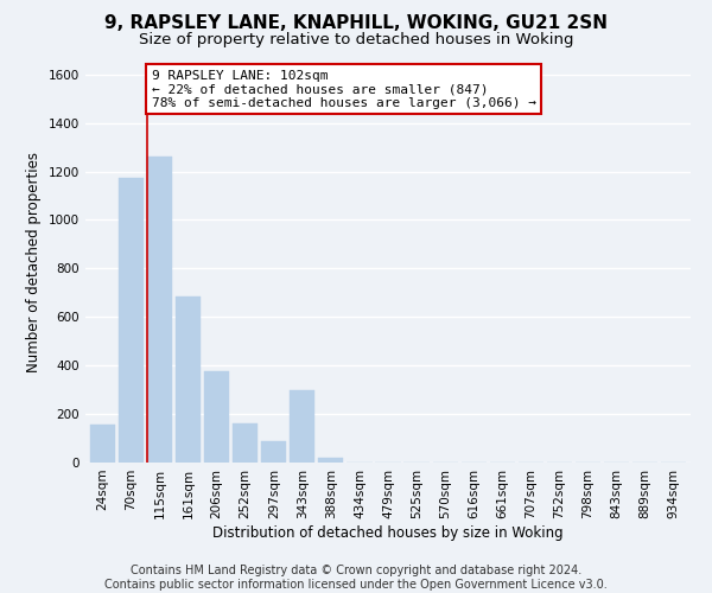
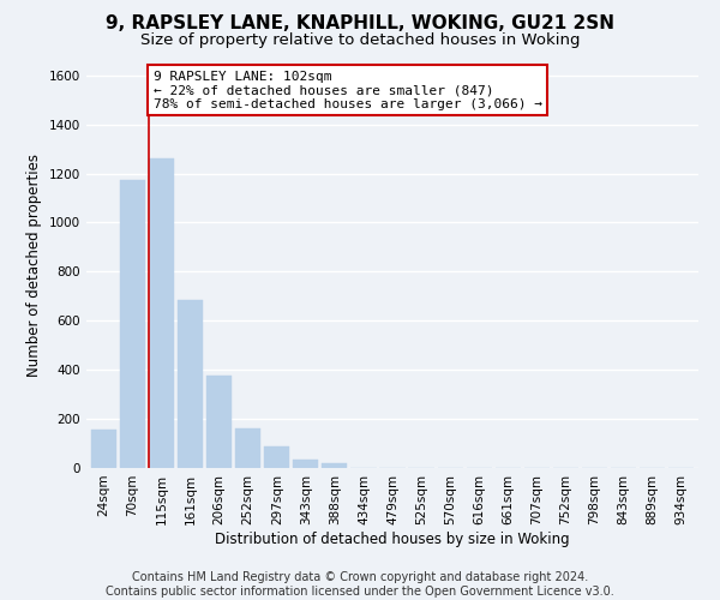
343sqm: 300 -> 35
